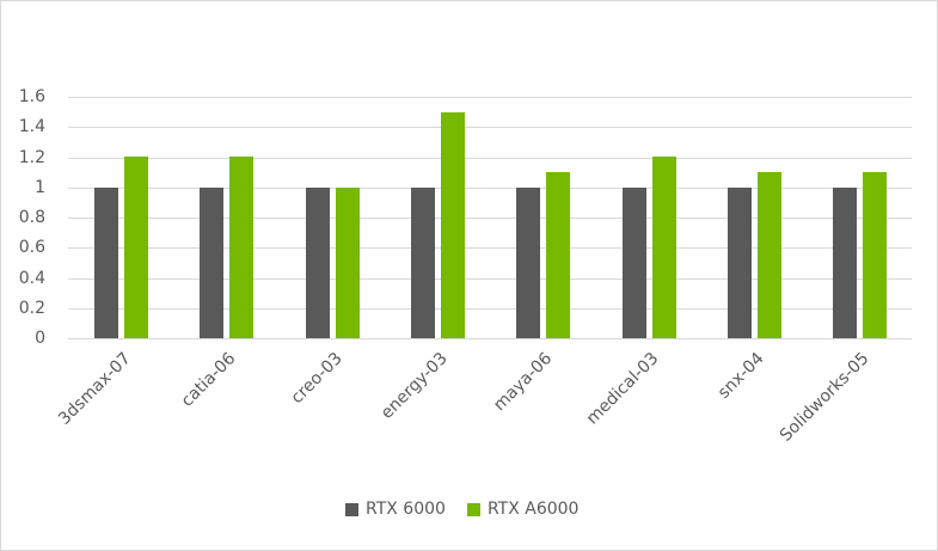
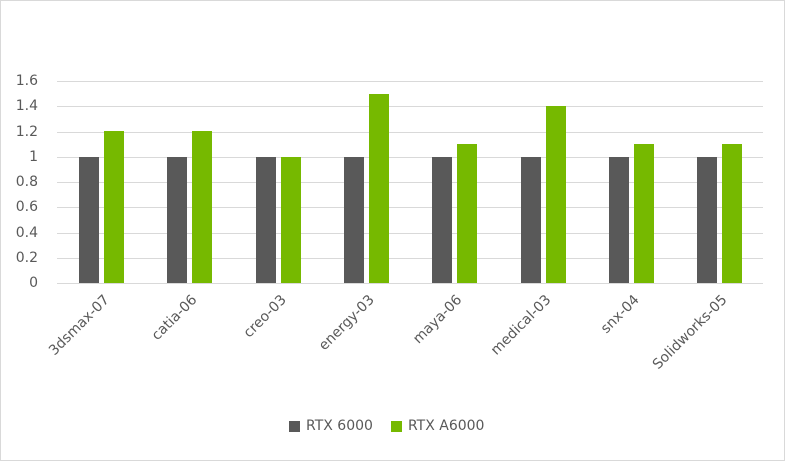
RTX A6000/medical-03: 1.2 -> 1.4
